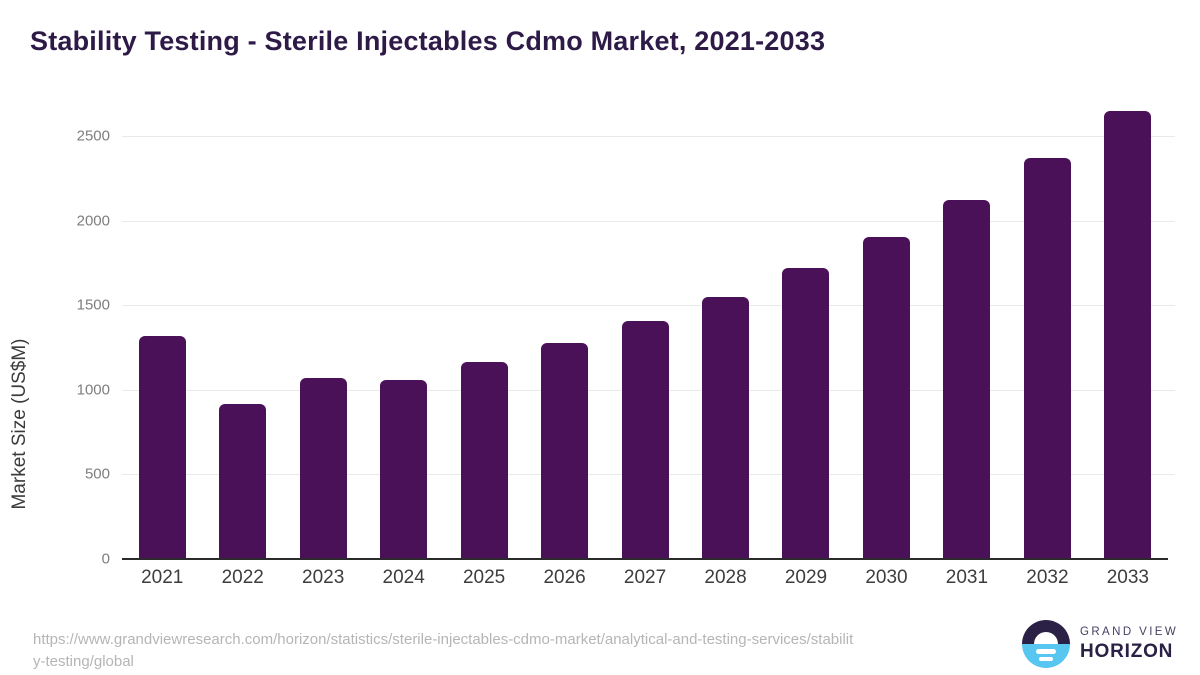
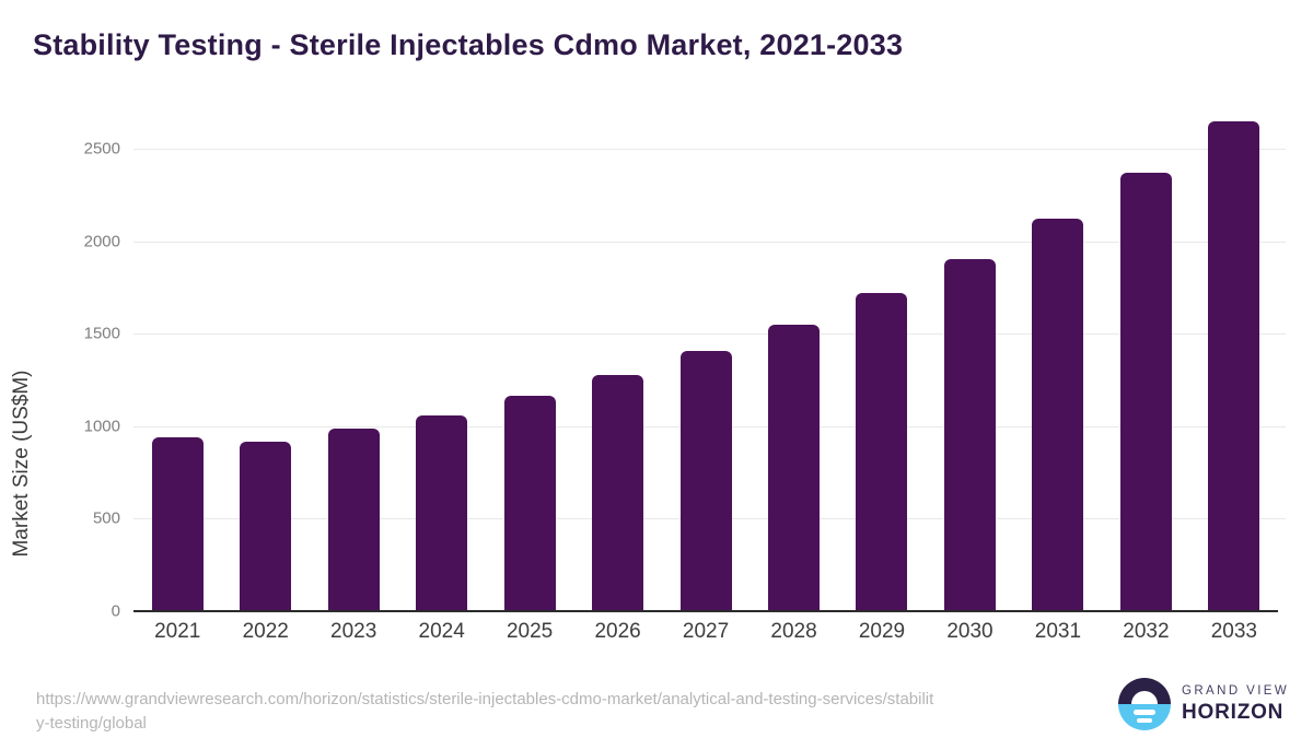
2021: 1320 -> 940
2023: 1070 -> 980
